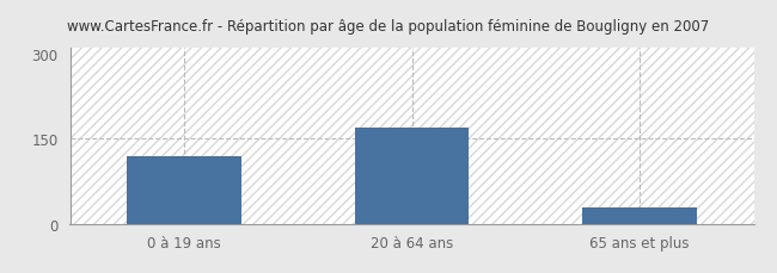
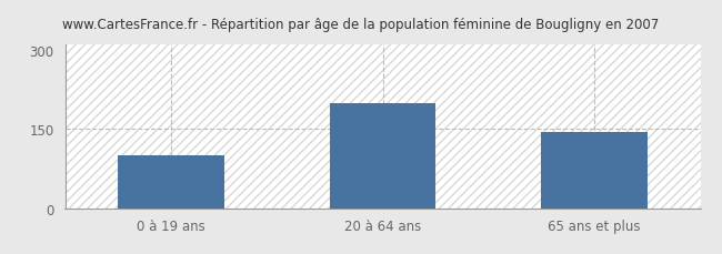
0 à 19 ans: 120 -> 100
20 à 64 ans: 170 -> 200
65 ans et plus: 28 -> 145
